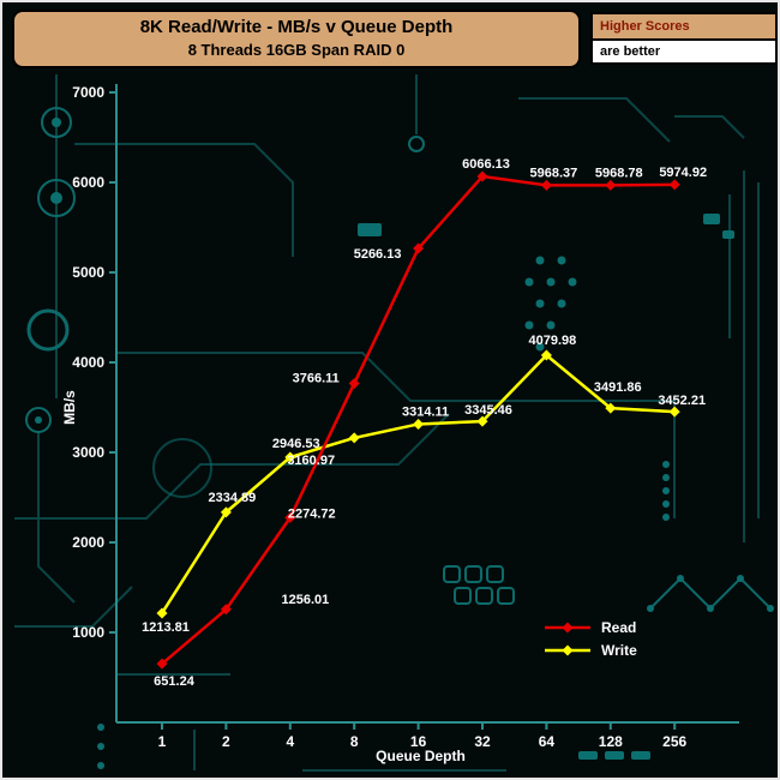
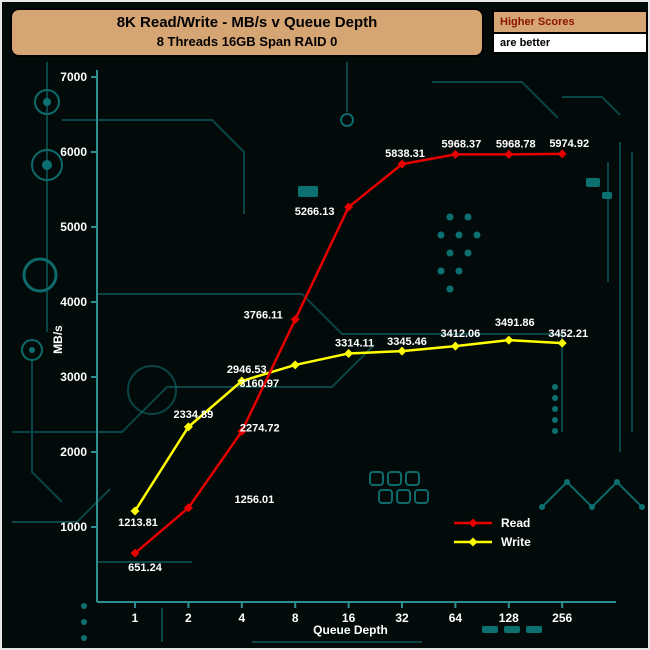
Read/32: 6066.13 -> 5838.31
Write/64: 4079.98 -> 3412.06
